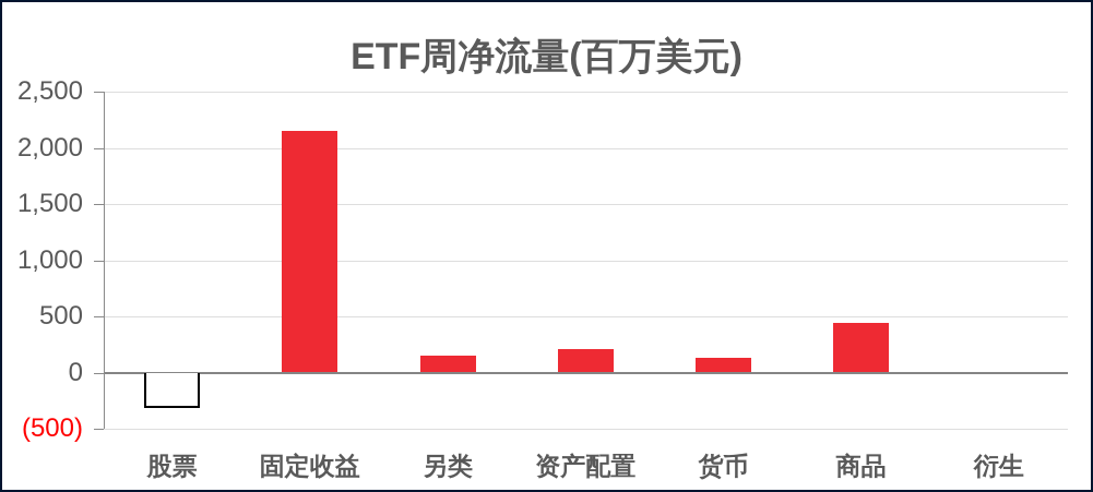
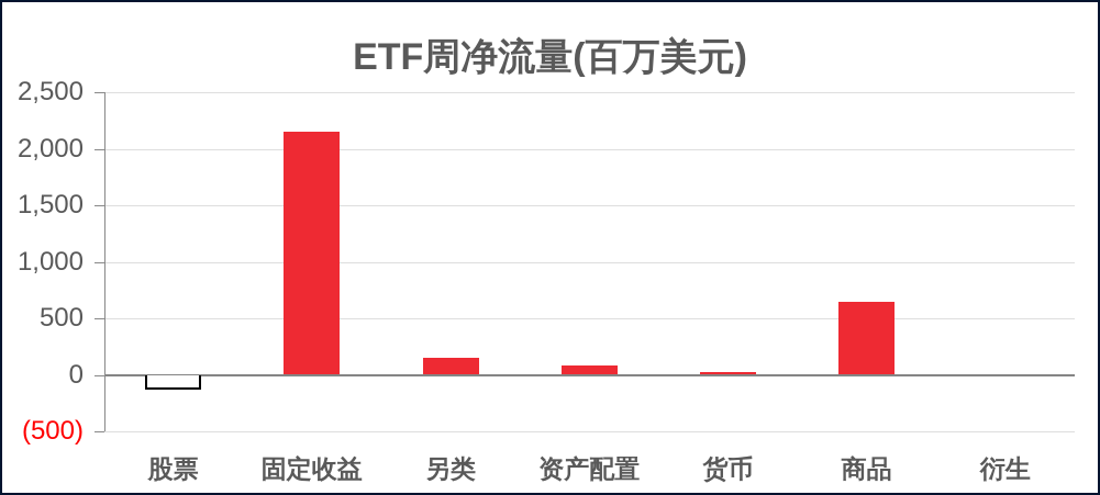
股票: -320 -> -140
资产配置: 210 -> 80
货币: 130 -> 20
商品: 440 -> 650
